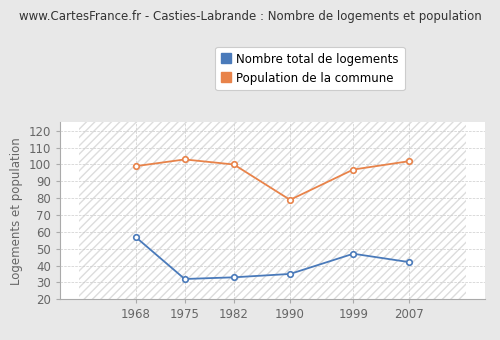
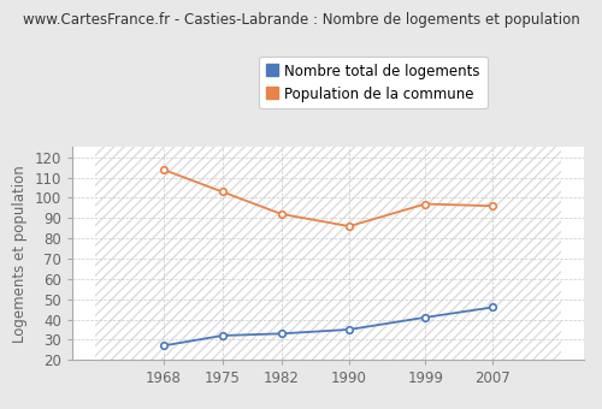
Nombre total de logements/1968: 57 -> 27
Population de la commune/1968: 99 -> 114
Population de la commune/1982: 100 -> 92
Population de la commune/1990: 79 -> 86
Nombre total de logements/1999: 47 -> 41
Nombre total de logements/2007: 42 -> 46
Population de la commune/2007: 102 -> 96
